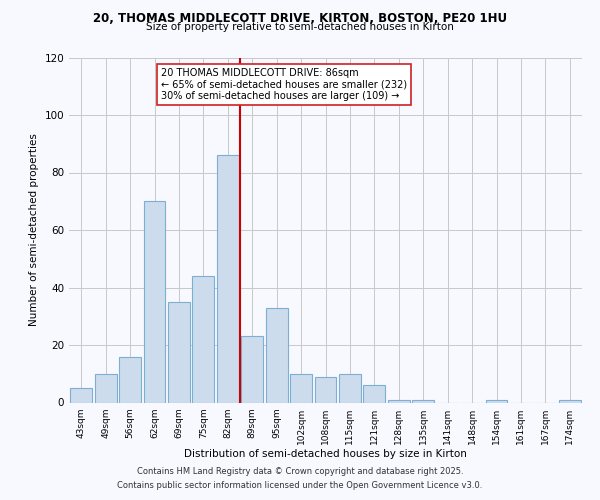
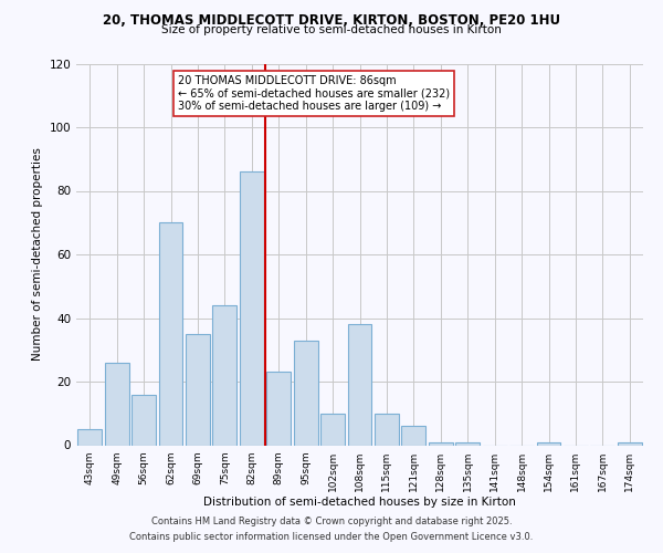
49sqm: 10 -> 26
108sqm: 9 -> 38
